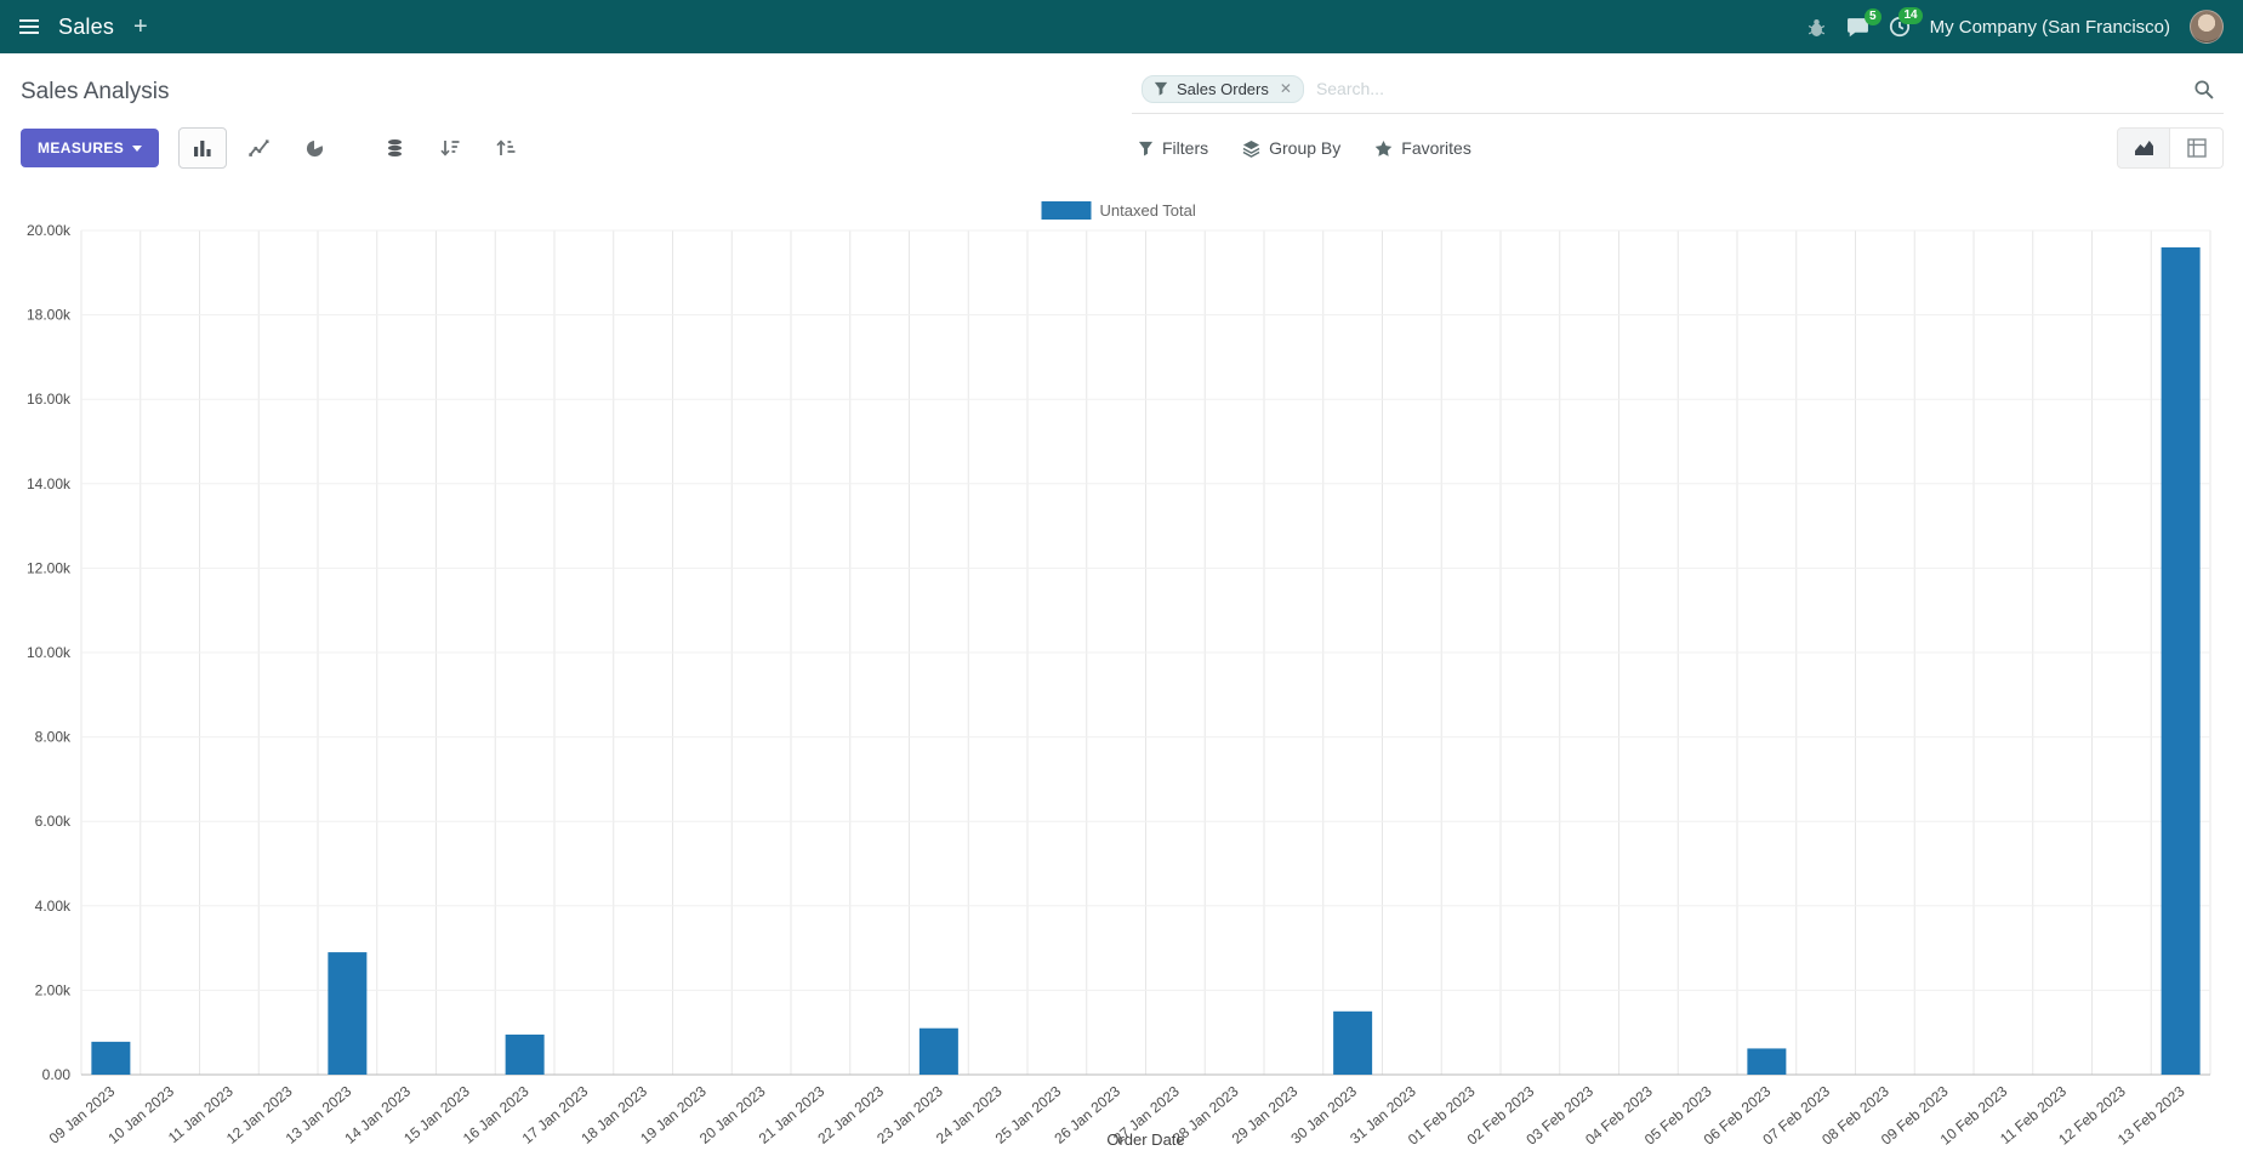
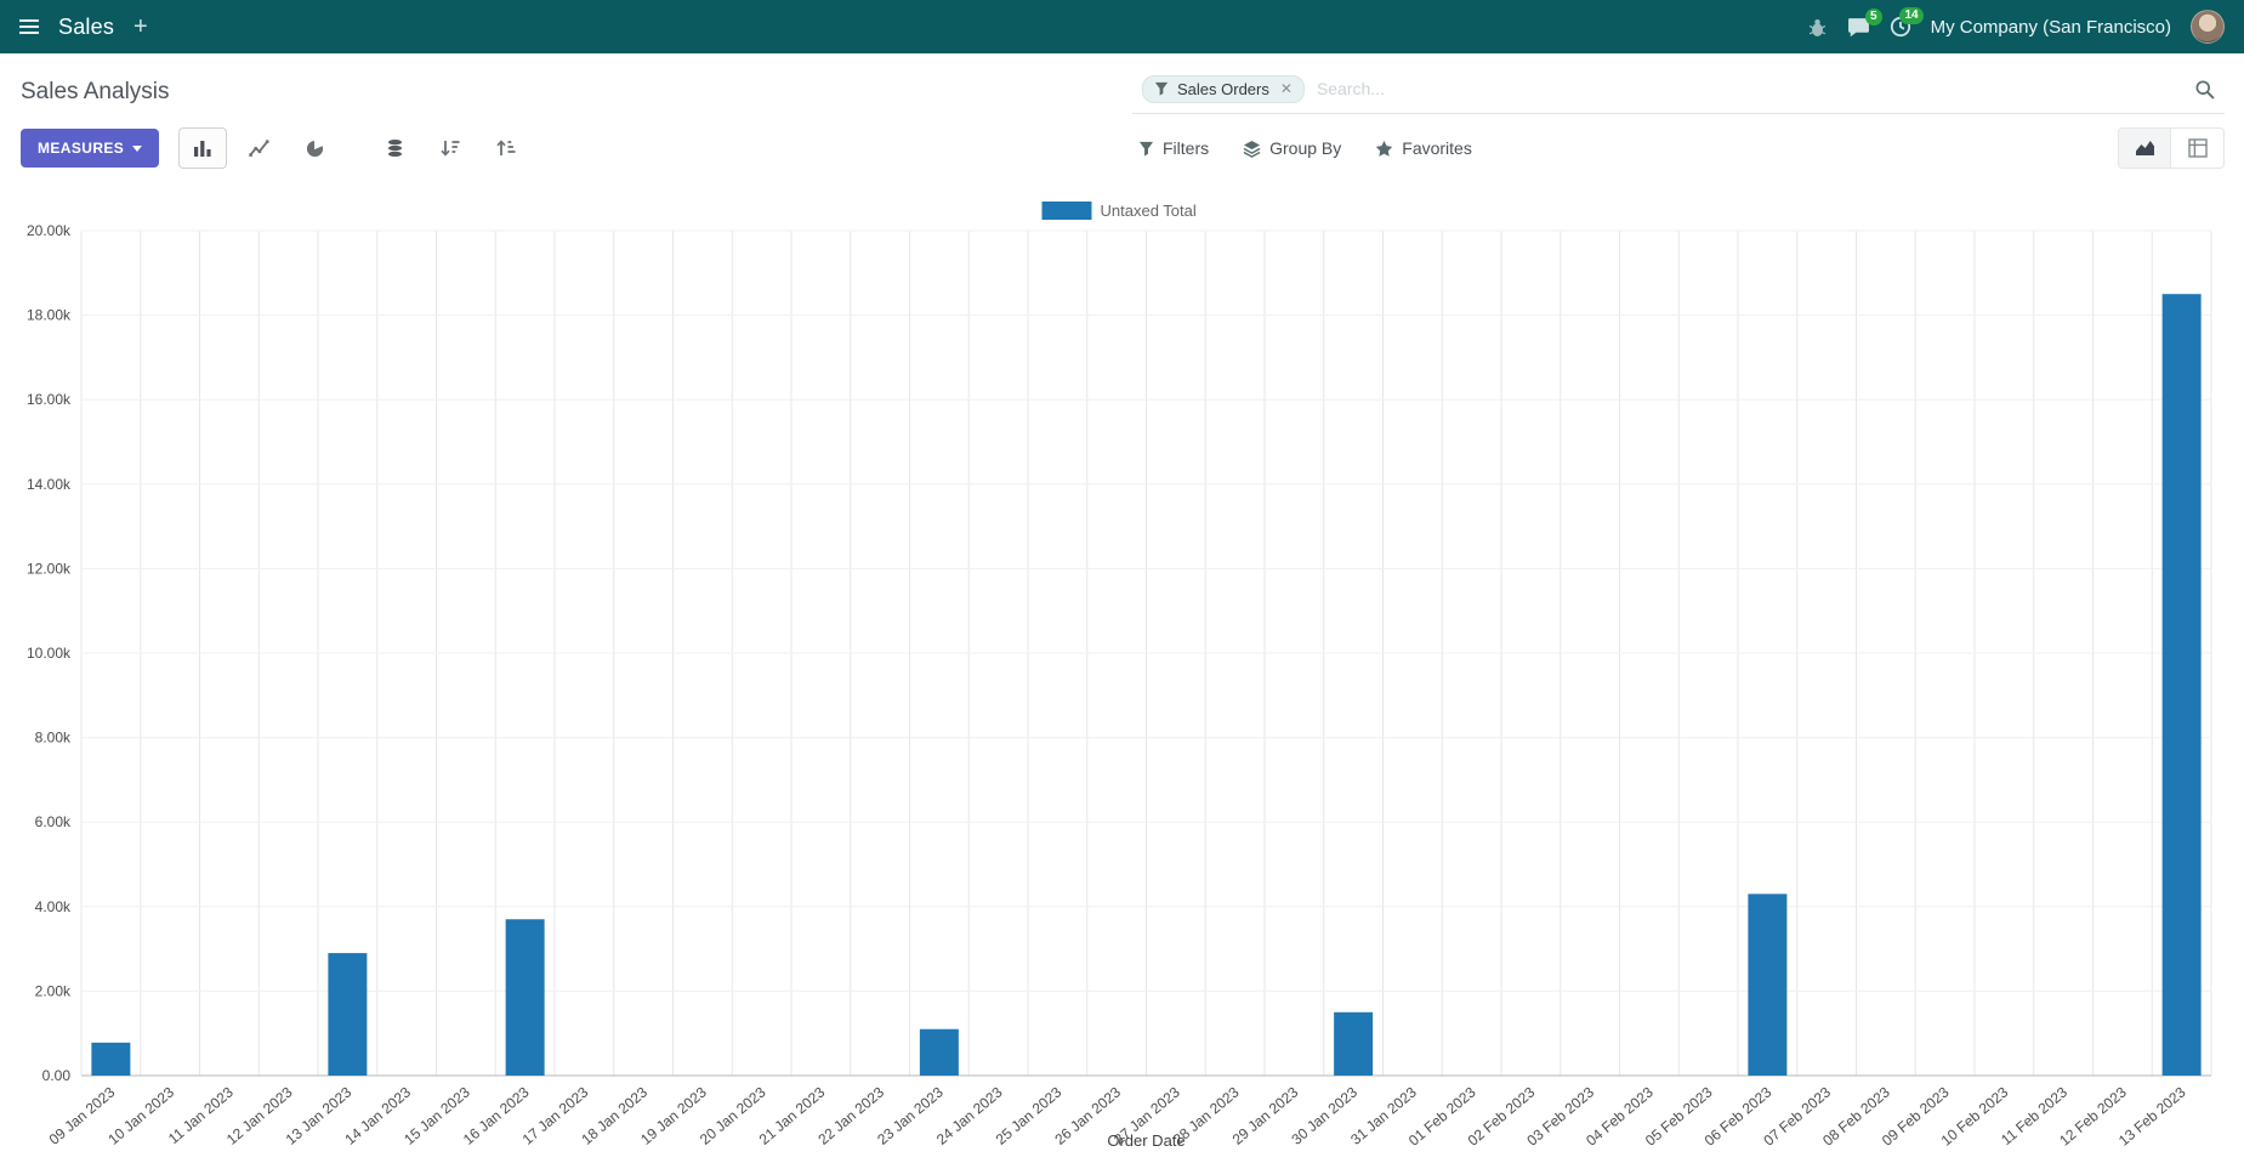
16 Jan 2023: 1.0k -> 3.7k
06 Feb 2023: 0.6k -> 4.3k
13 Feb 2023: 19.6k -> 18.5k
